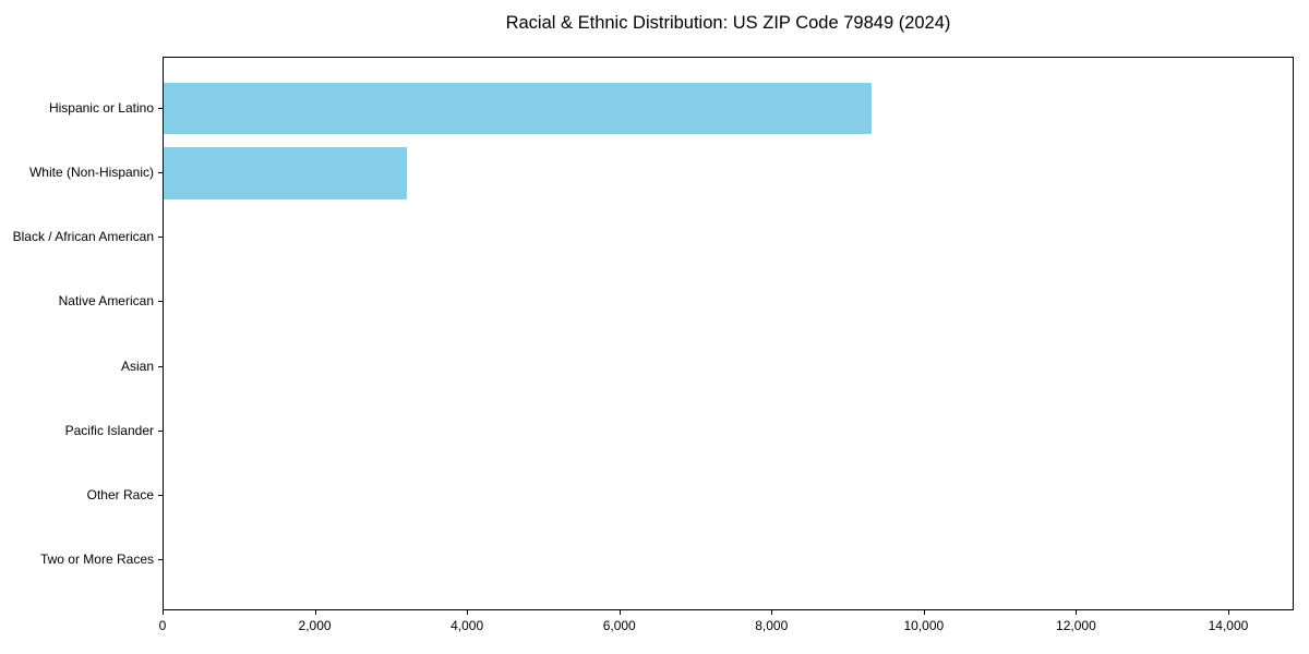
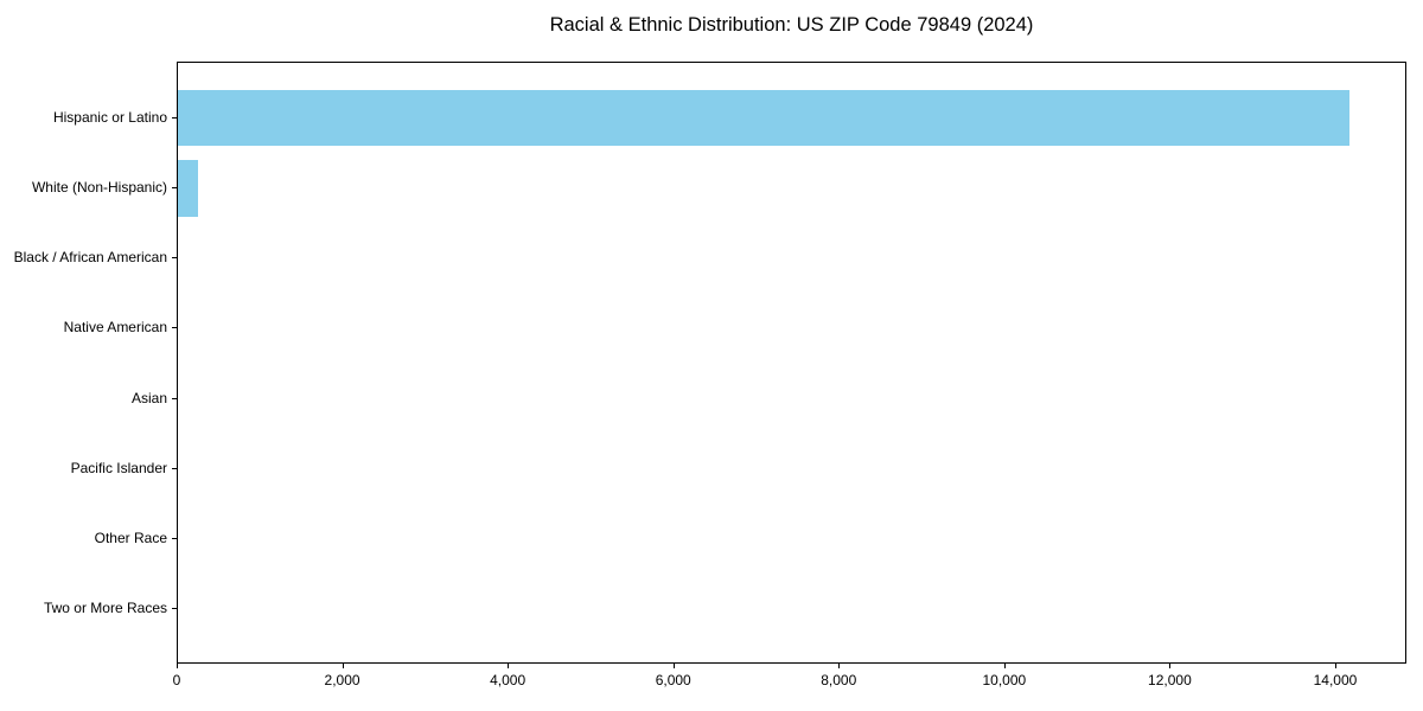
Hispanic or Latino: 9300 -> 14200
White (Non-Hispanic): 3200 -> 200
